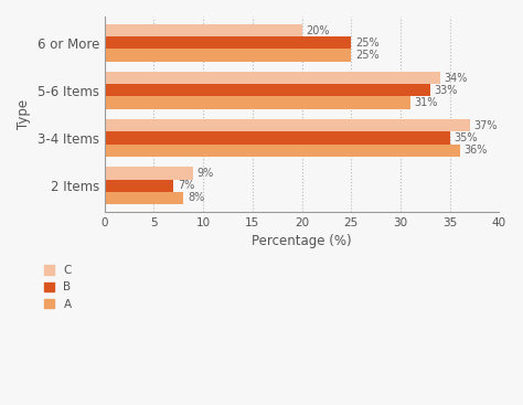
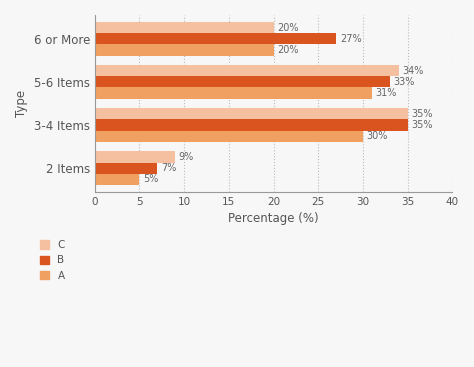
B/6 or More: 25% -> 27%
A/6 or More: 25% -> 20%
C/3-4 Items: 37% -> 35%
A/3-4 Items: 36% -> 30%
A/2 Items: 8% -> 5%
